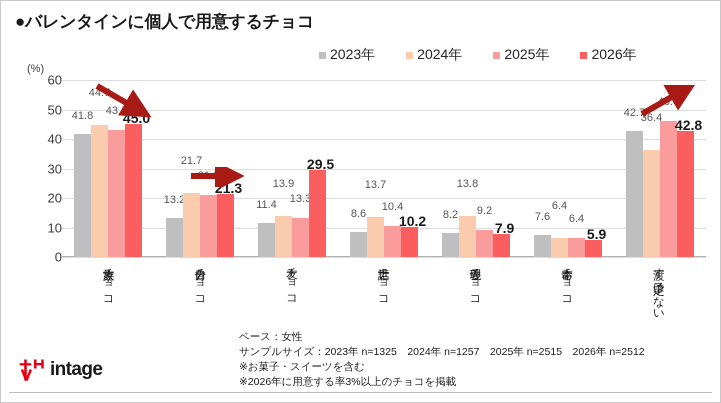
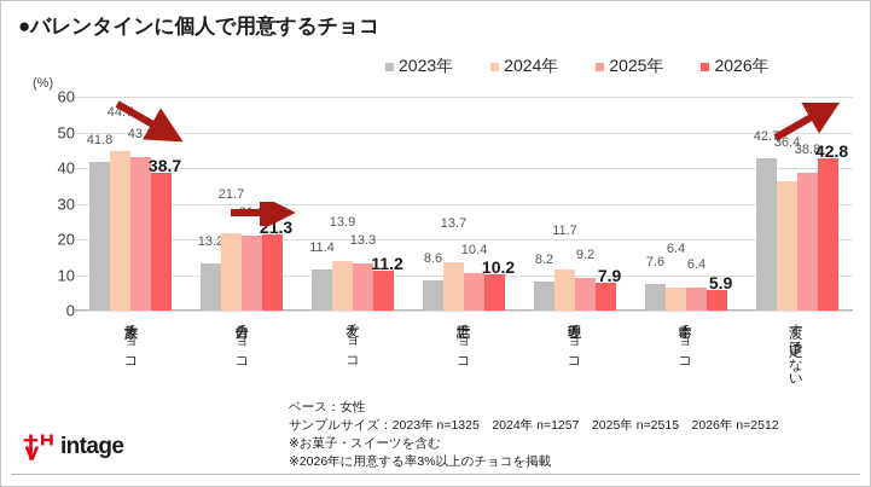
2026年/家族チョコ: 45.0 -> 38.7
2026年/友チョコ: 29.5 -> 11.2
2024年/義理チョコ: 13.8 -> 11.7
2025年/渡す予定はない: 46.0 -> 38.8
